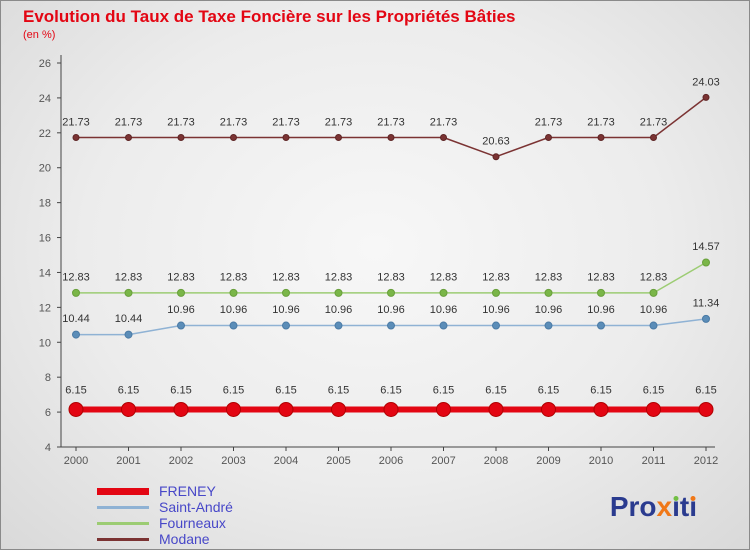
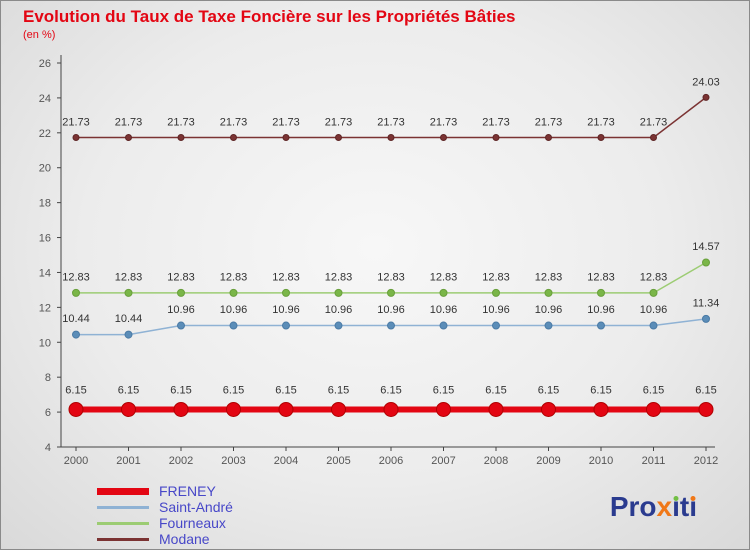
Modane/2008: 20.63 -> 21.73
